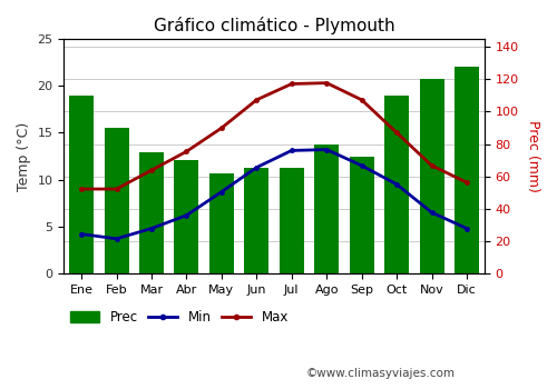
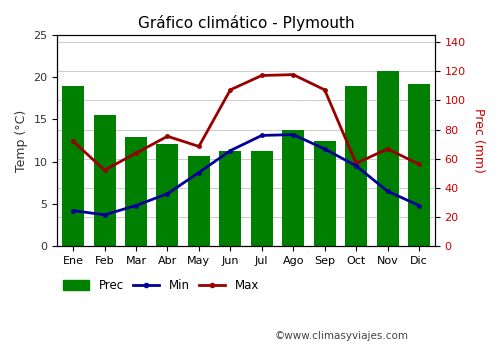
Max/Ene: 9.0 -> 12.4
Max/May: 15.5 -> 11.8
Max/Oct: 15.0 -> 9.8
Prec/Dic: 128 -> 111
